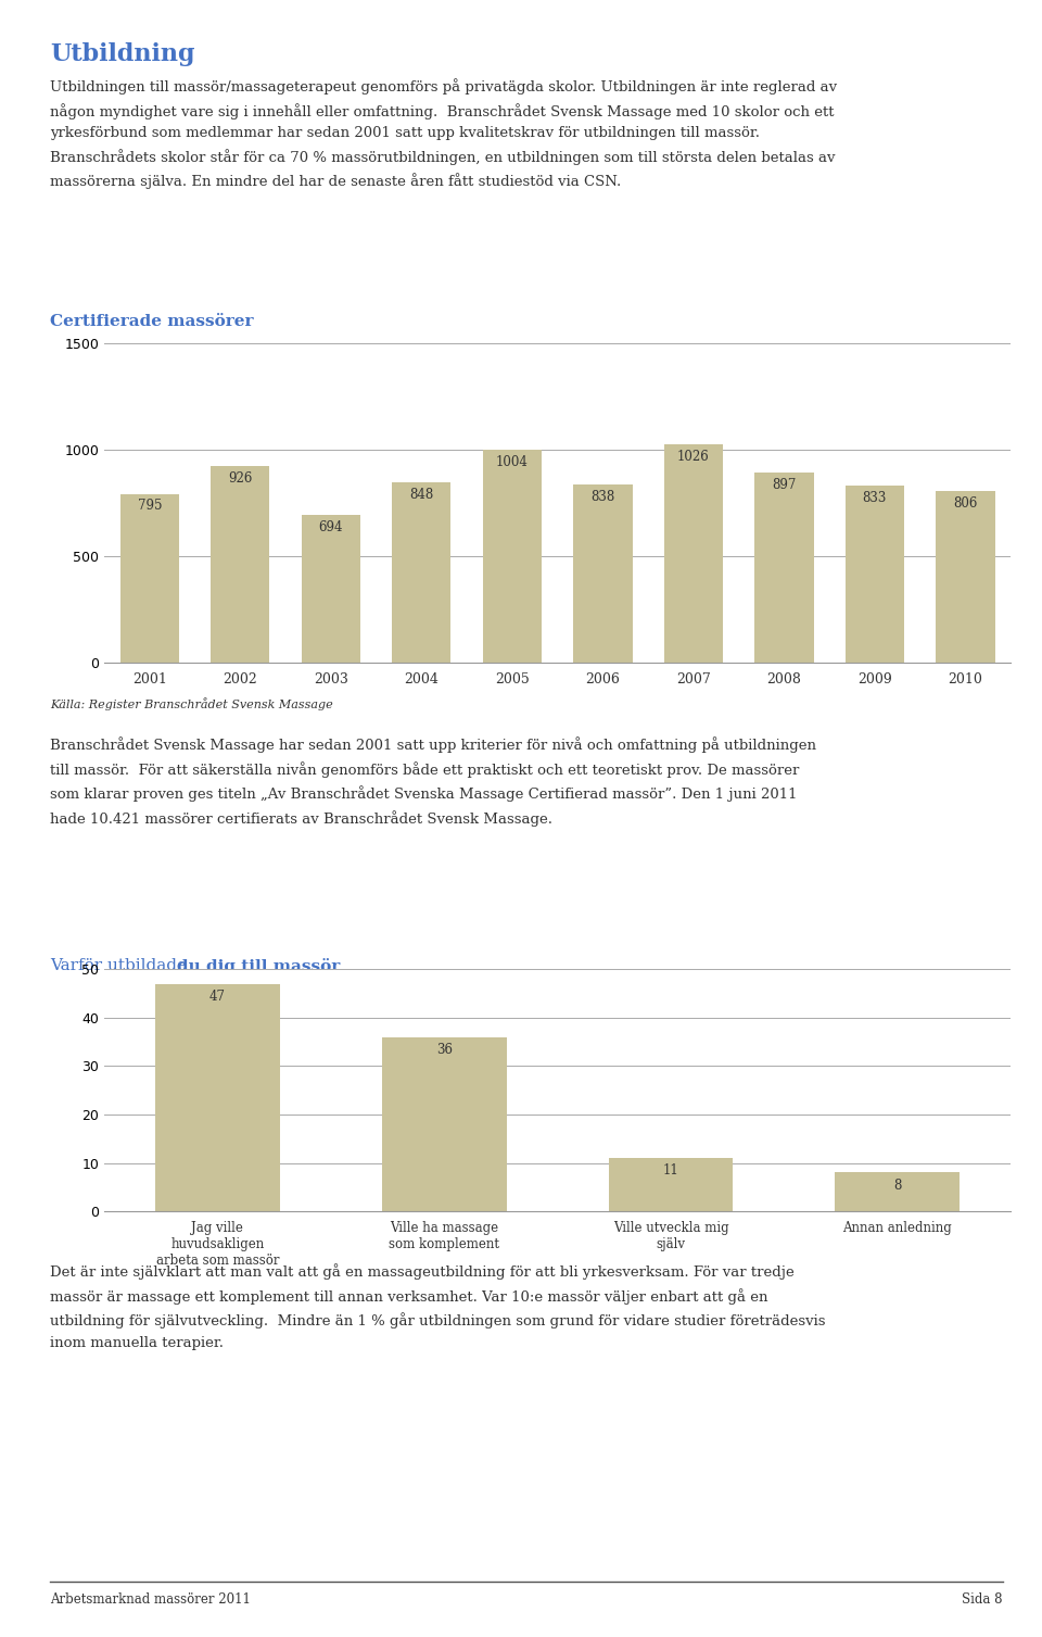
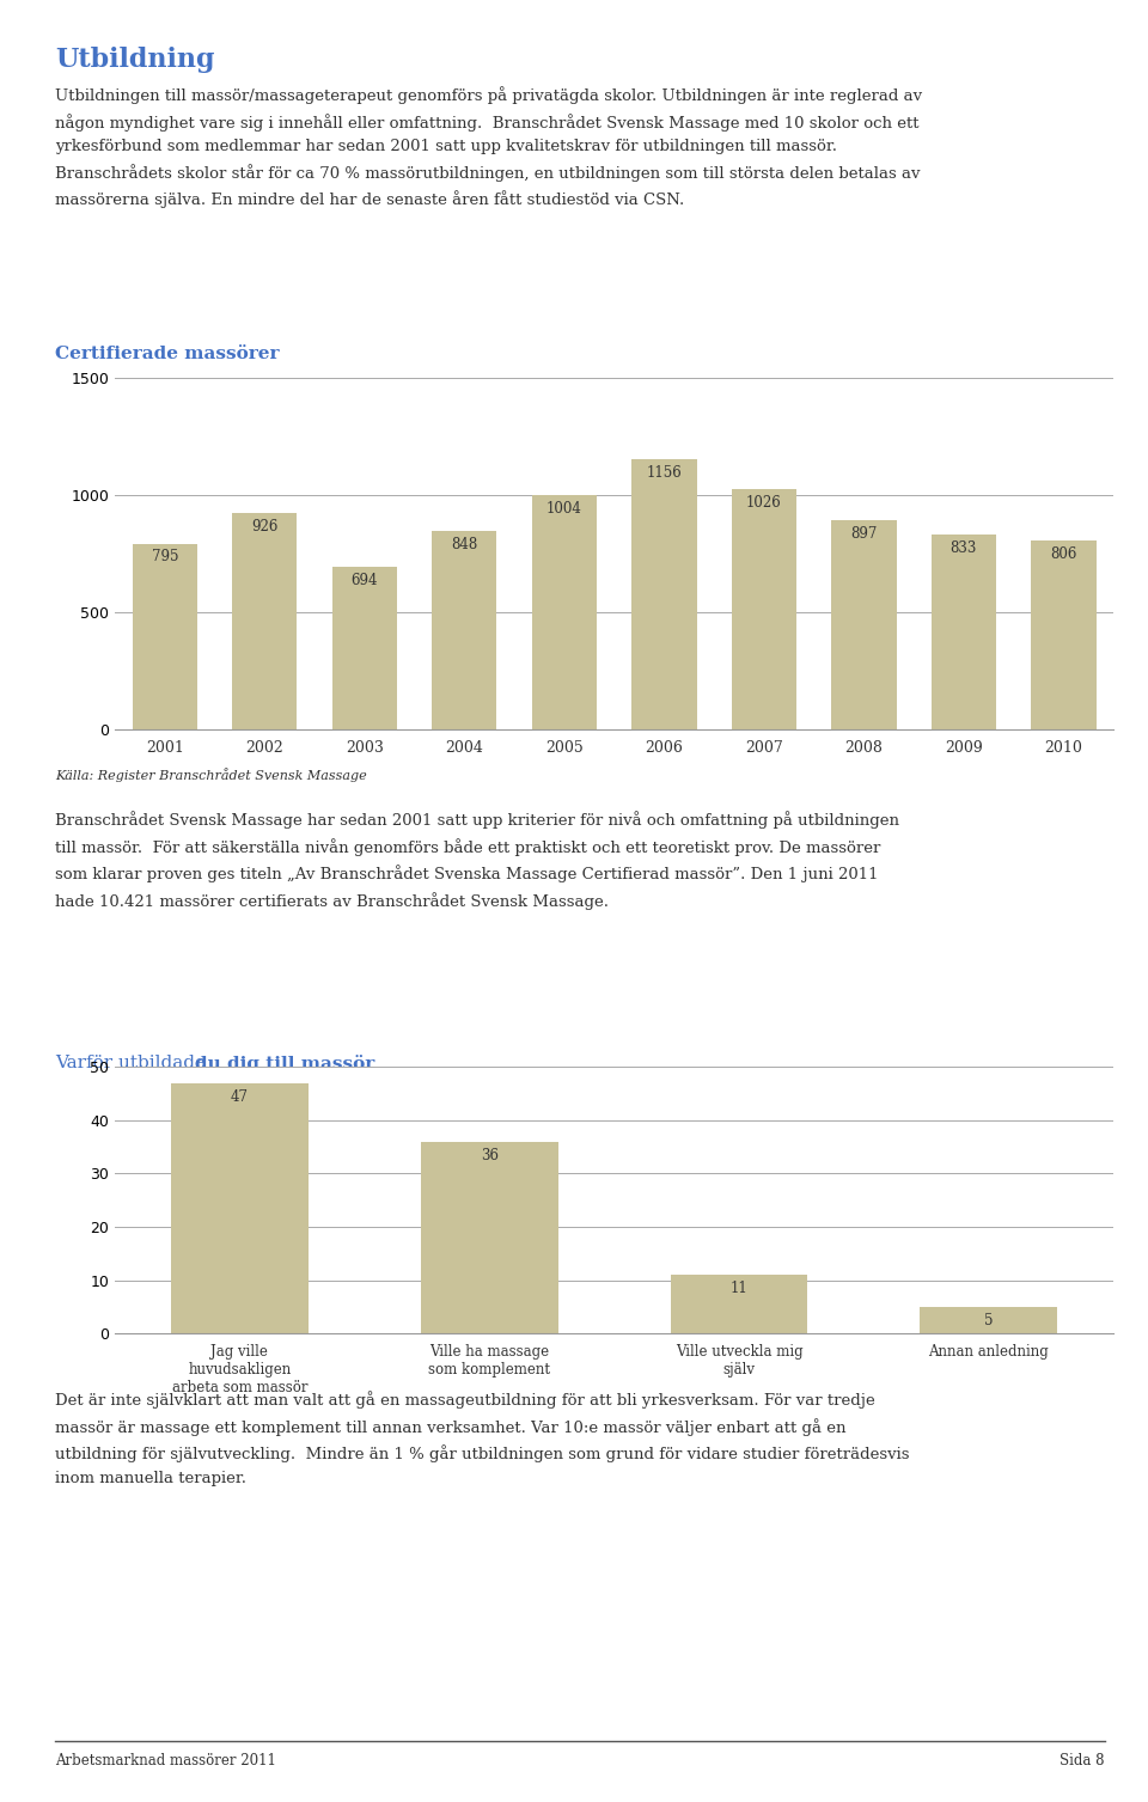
2006: 838 -> 1156
Annan anledning: 8 -> 5
